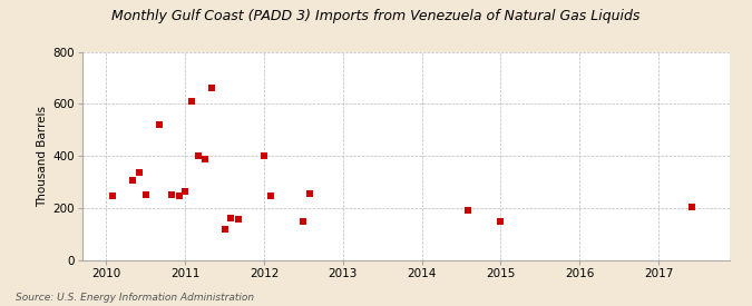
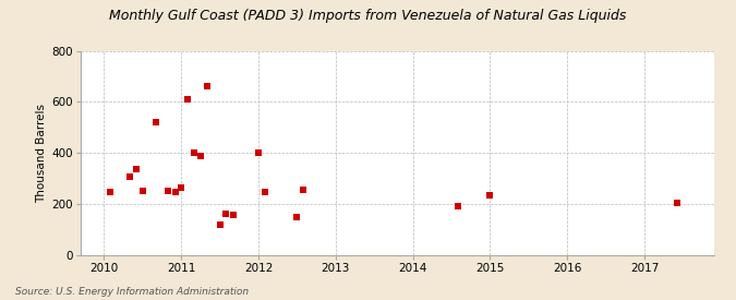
2015: 150 -> 235
